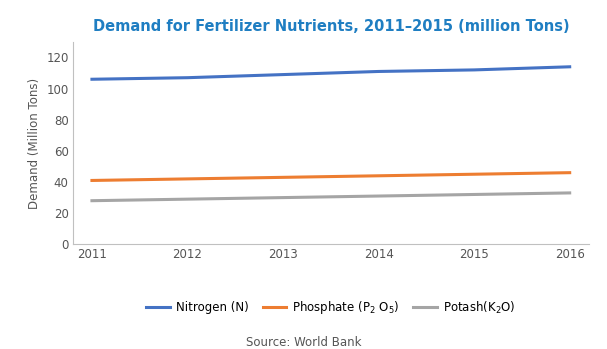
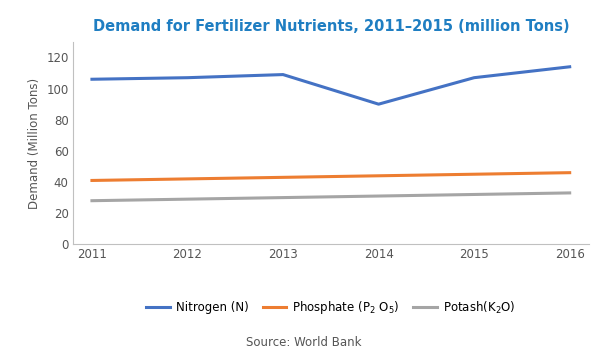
Nitrogen (N)/2014: 111 -> 90
Nitrogen (N)/2015: 112 -> 107
